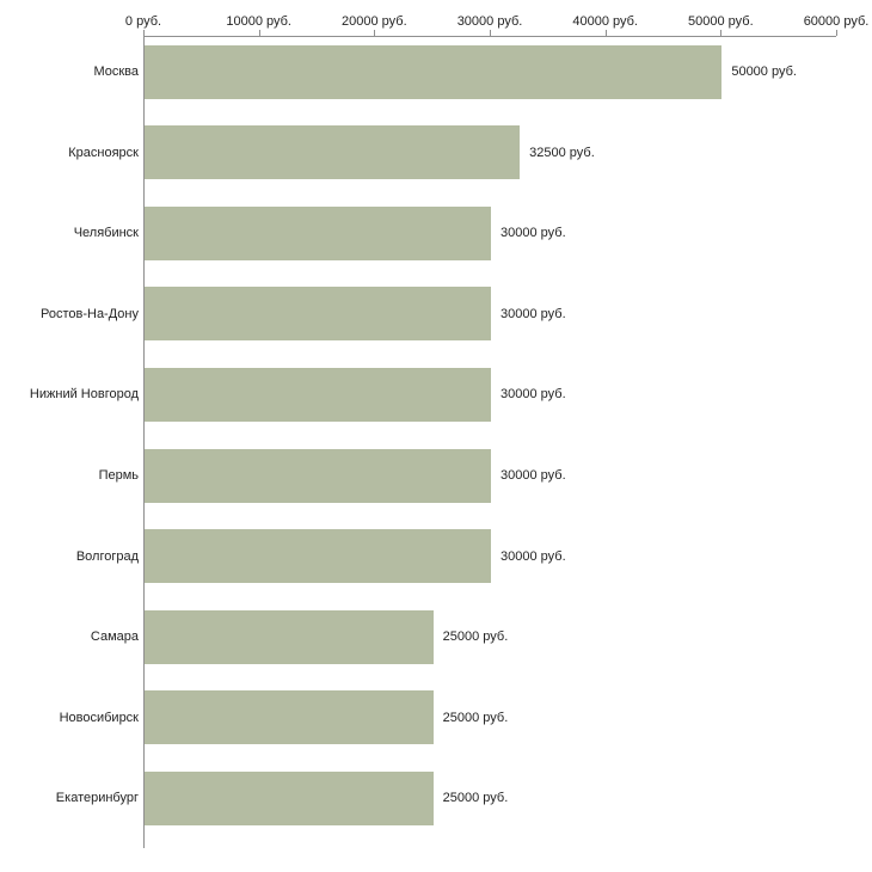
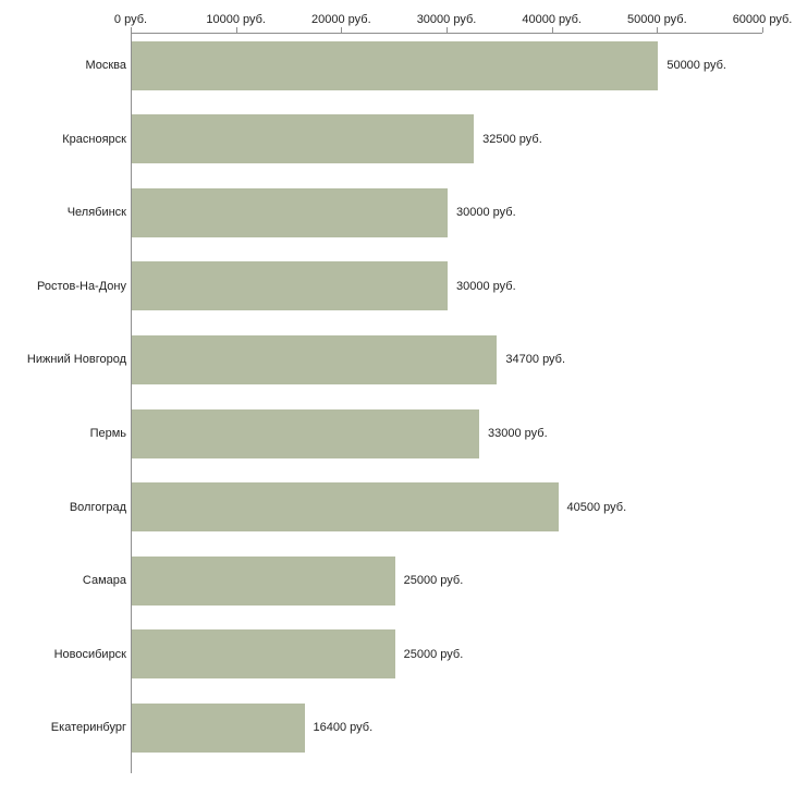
Нижний Новгород: 30000 -> 34700
Пермь: 30000 -> 33000
Волгоград: 30000 -> 40500
Екатеринбург: 25000 -> 16400
